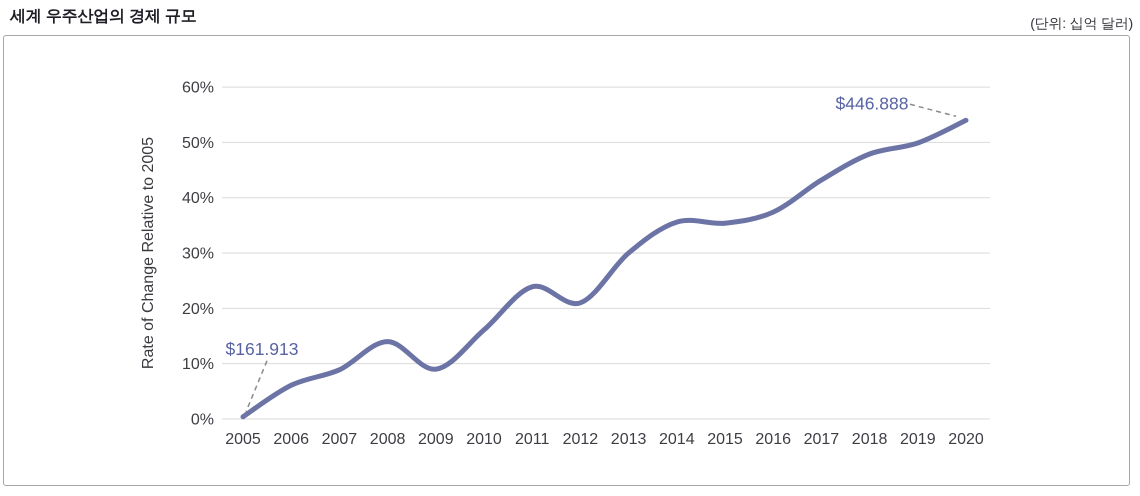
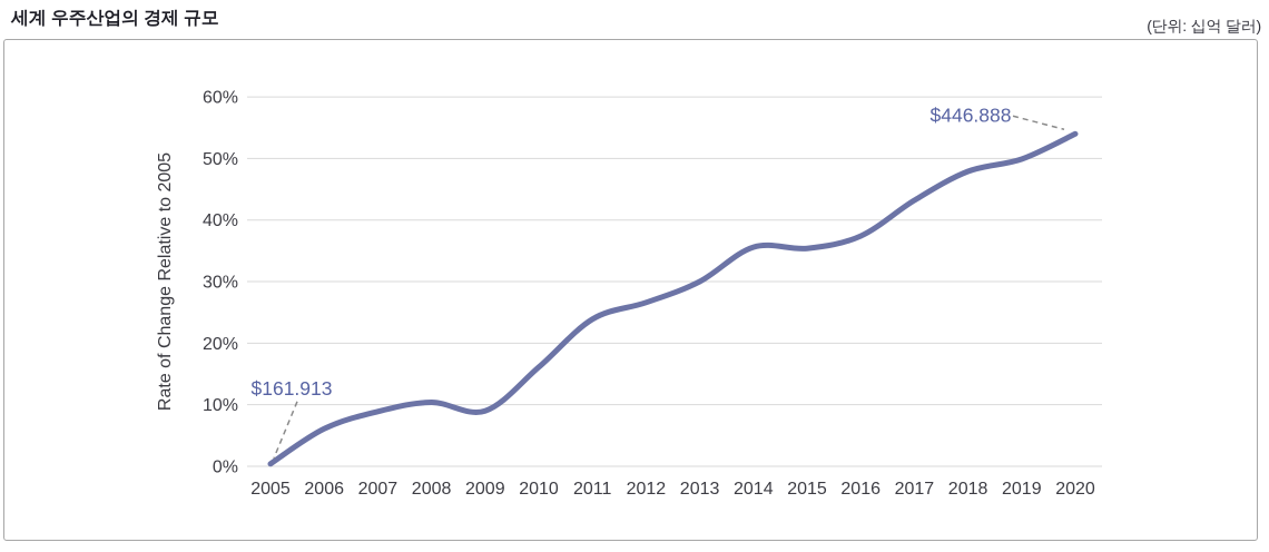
2008: 14% -> 10%
2012: 21% -> 27%
